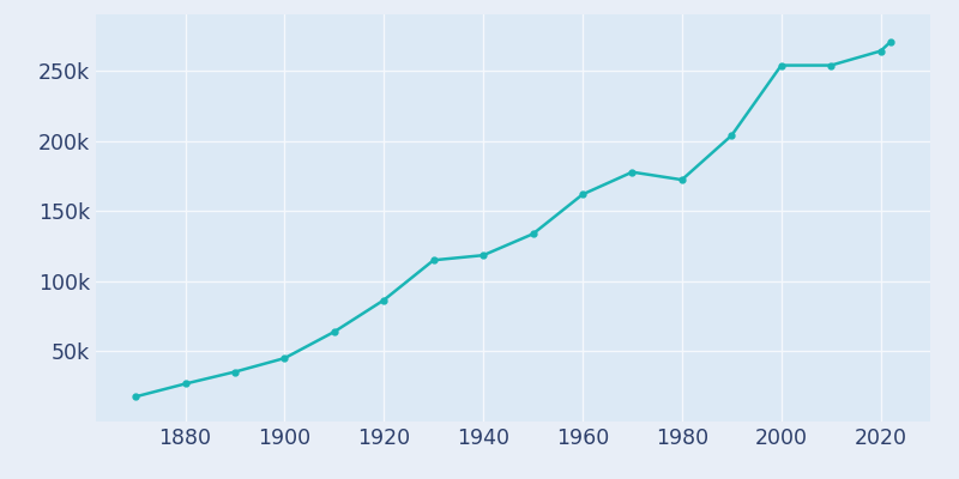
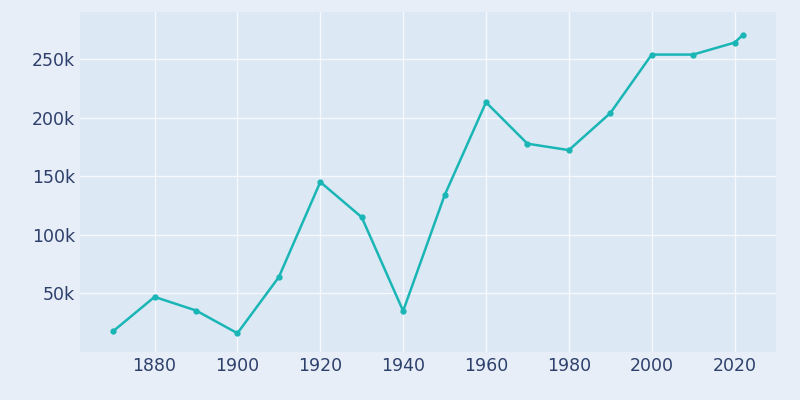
1880: 27k -> 47k
1900: 45k -> 16k
1920: 87k -> 145k
1940: 118k -> 35k
1960: 162k -> 213k
